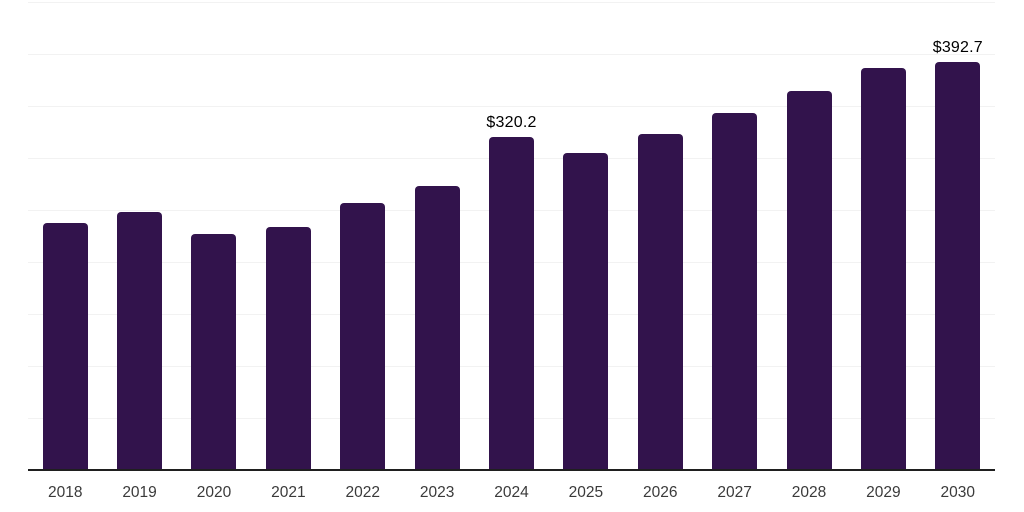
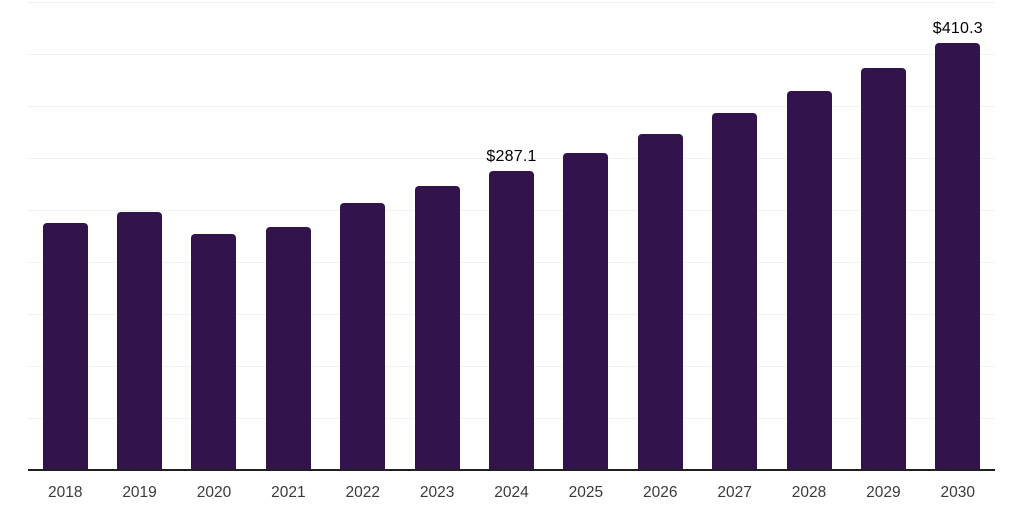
2024: $320.2 -> $287.1
2030: $392.7 -> $410.3
